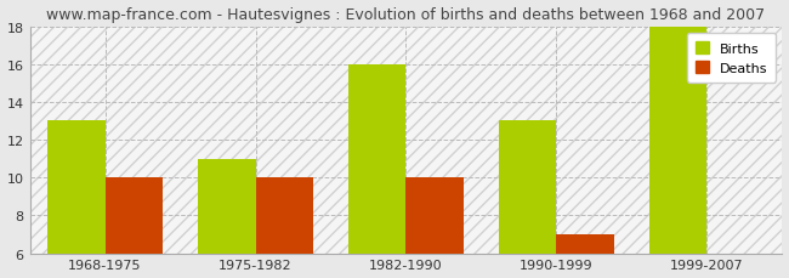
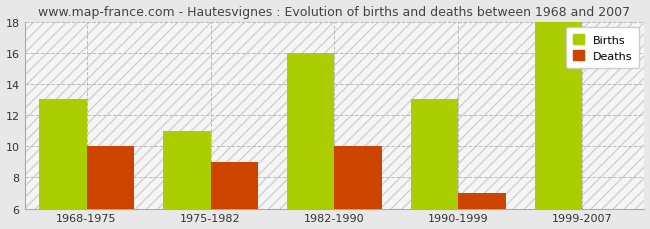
Deaths/1975-1982: 10 -> 9
